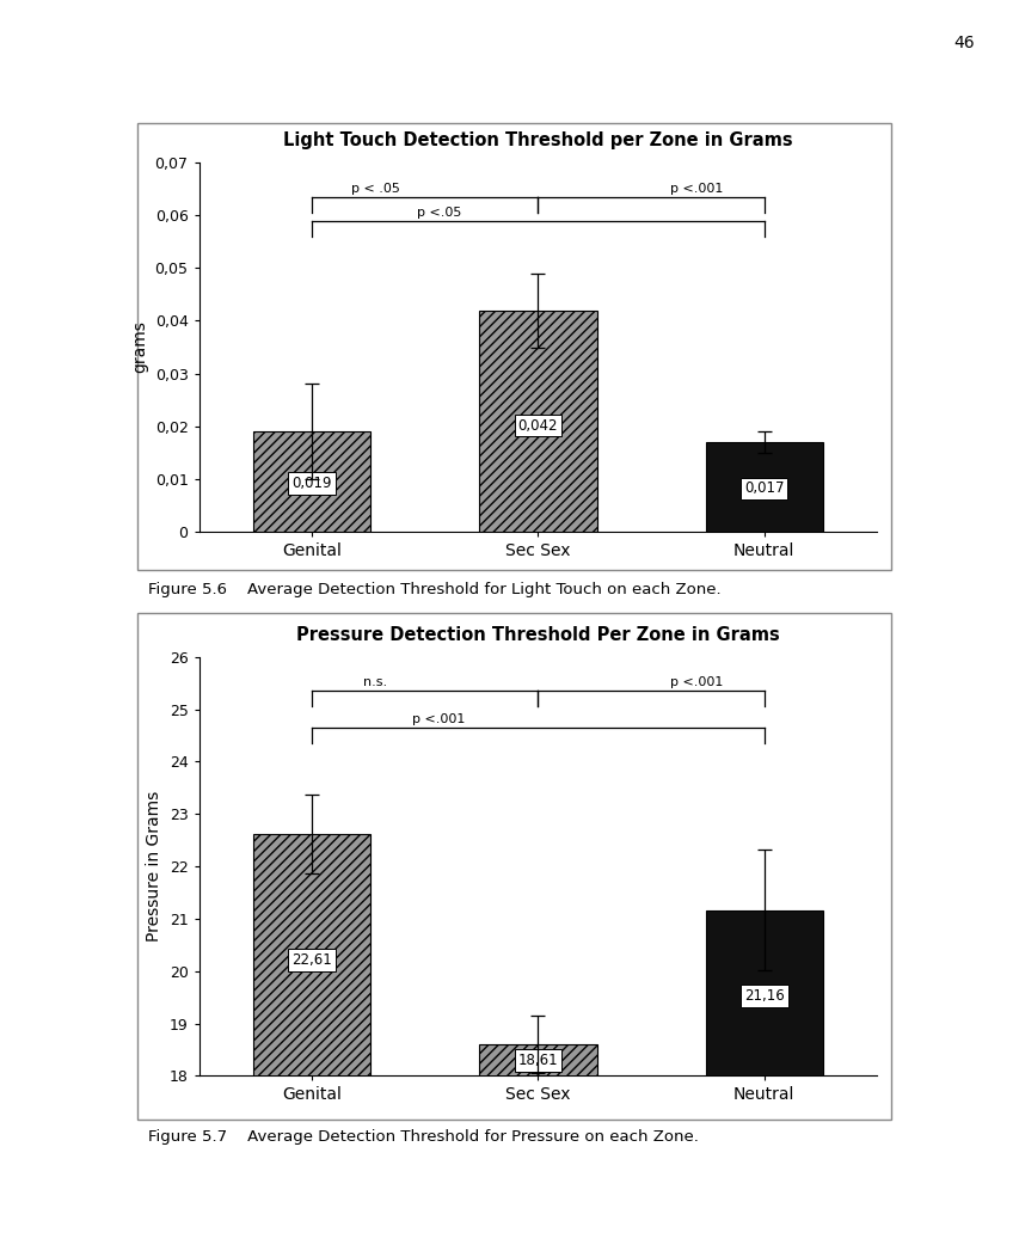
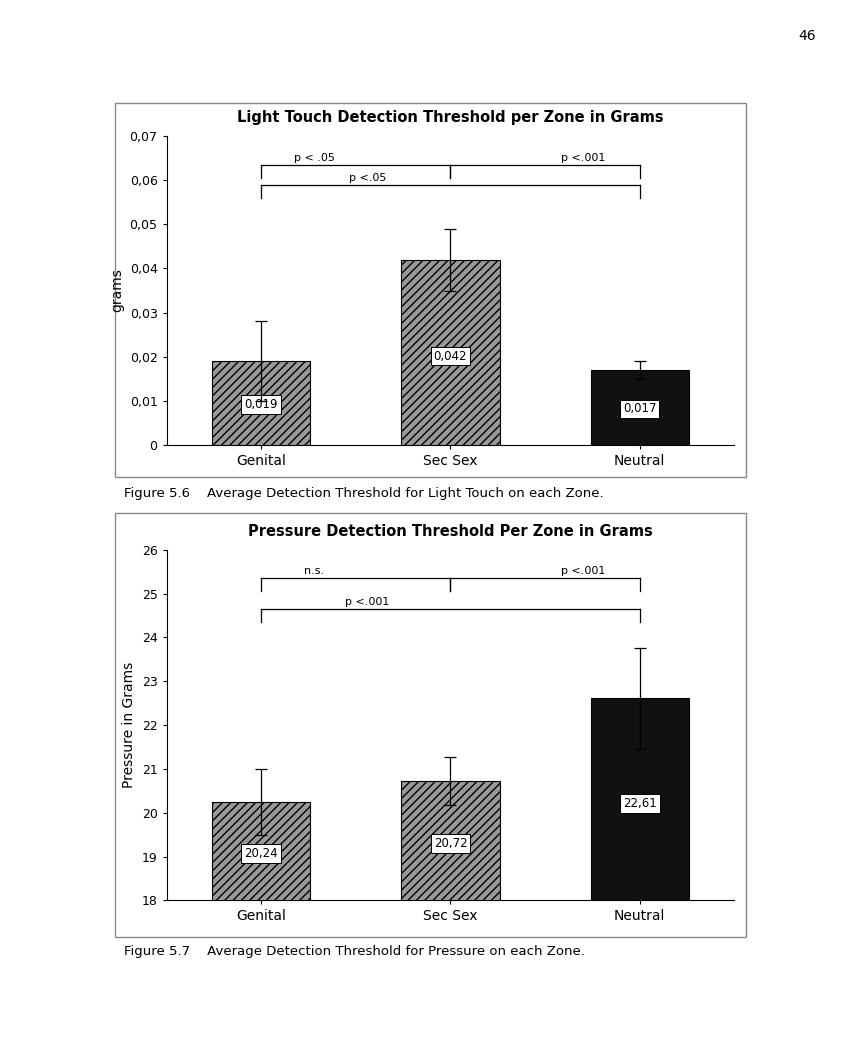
Pressure Detection Threshold Per Zone in Grams/Genital: 22,61 -> 20,24
Pressure Detection Threshold Per Zone in Grams/Sec Sex: 18,61 -> 20,72
Pressure Detection Threshold Per Zone in Grams/Neutral: 21,16 -> 22,61
